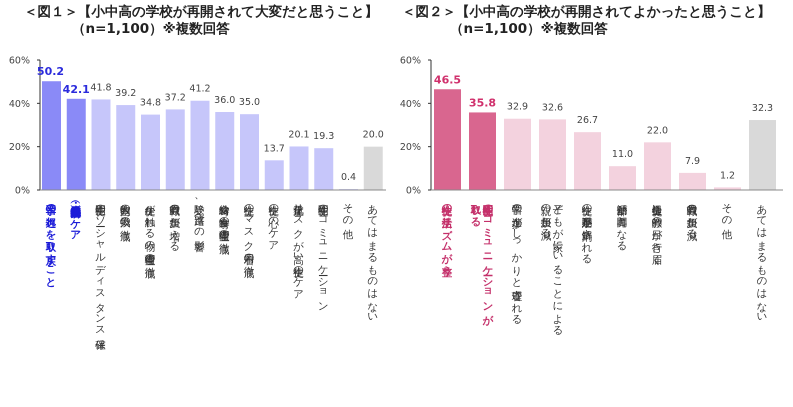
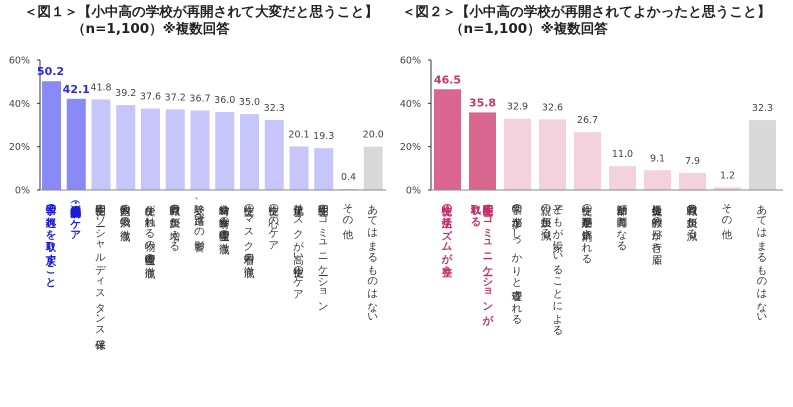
＜図１＞【小中高の学校が再開されて大変だと思うこと】/生徒が触れる物の衛生管理の徹底: 34.8 -> 37.6
＜図１＞【小中高の学校が再開されて大変だと思うこと】/受験、進路への影響: 41.2 -> 36.7
＜図１＞【小中高の学校が再開されて大変だと思うこと】/生徒の心のケア: 13.7 -> 32.3
＜図２＞【小中高の学校が再開されてよかったと思うこと】/生徒全員に教師の目が行き届く: 22.0 -> 9.1
